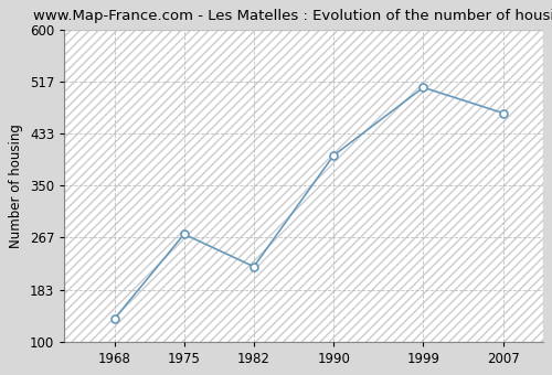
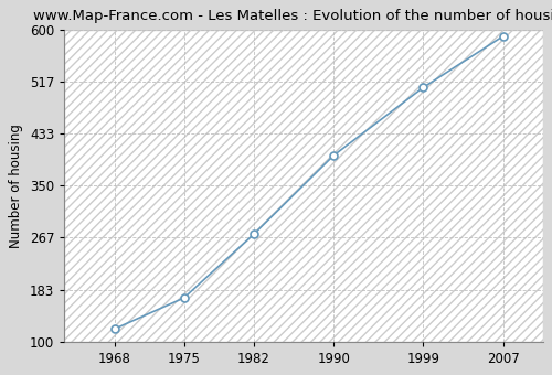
1968: 136 -> 120
1975: 272 -> 170
1982: 220 -> 272
2007: 466 -> 589
